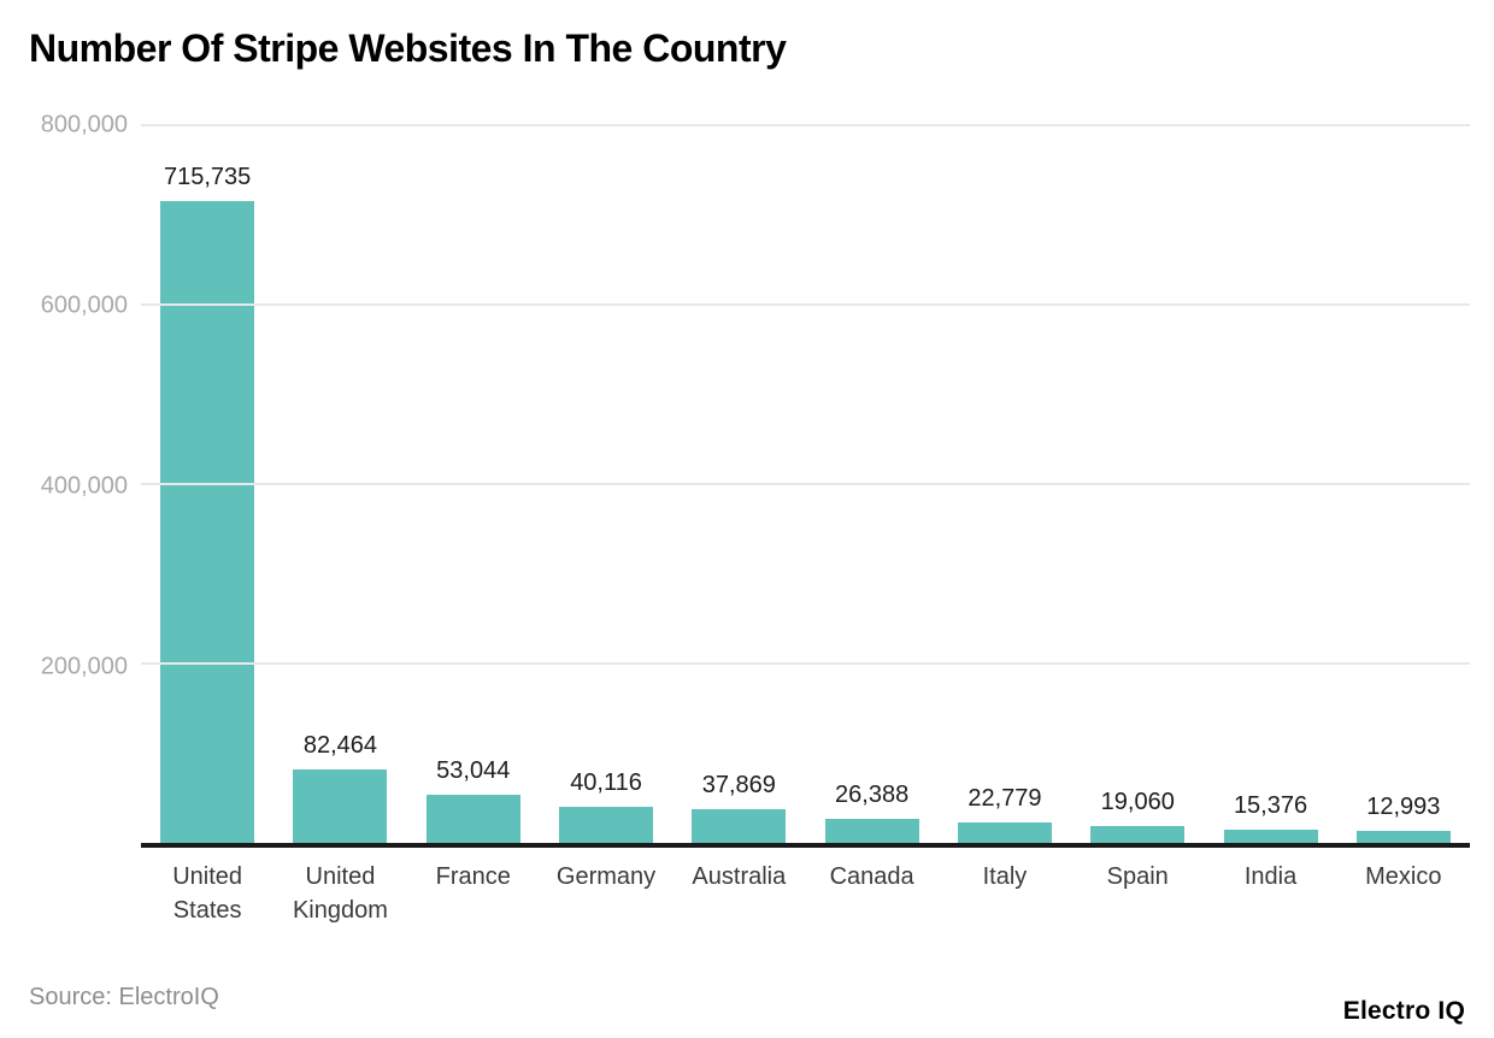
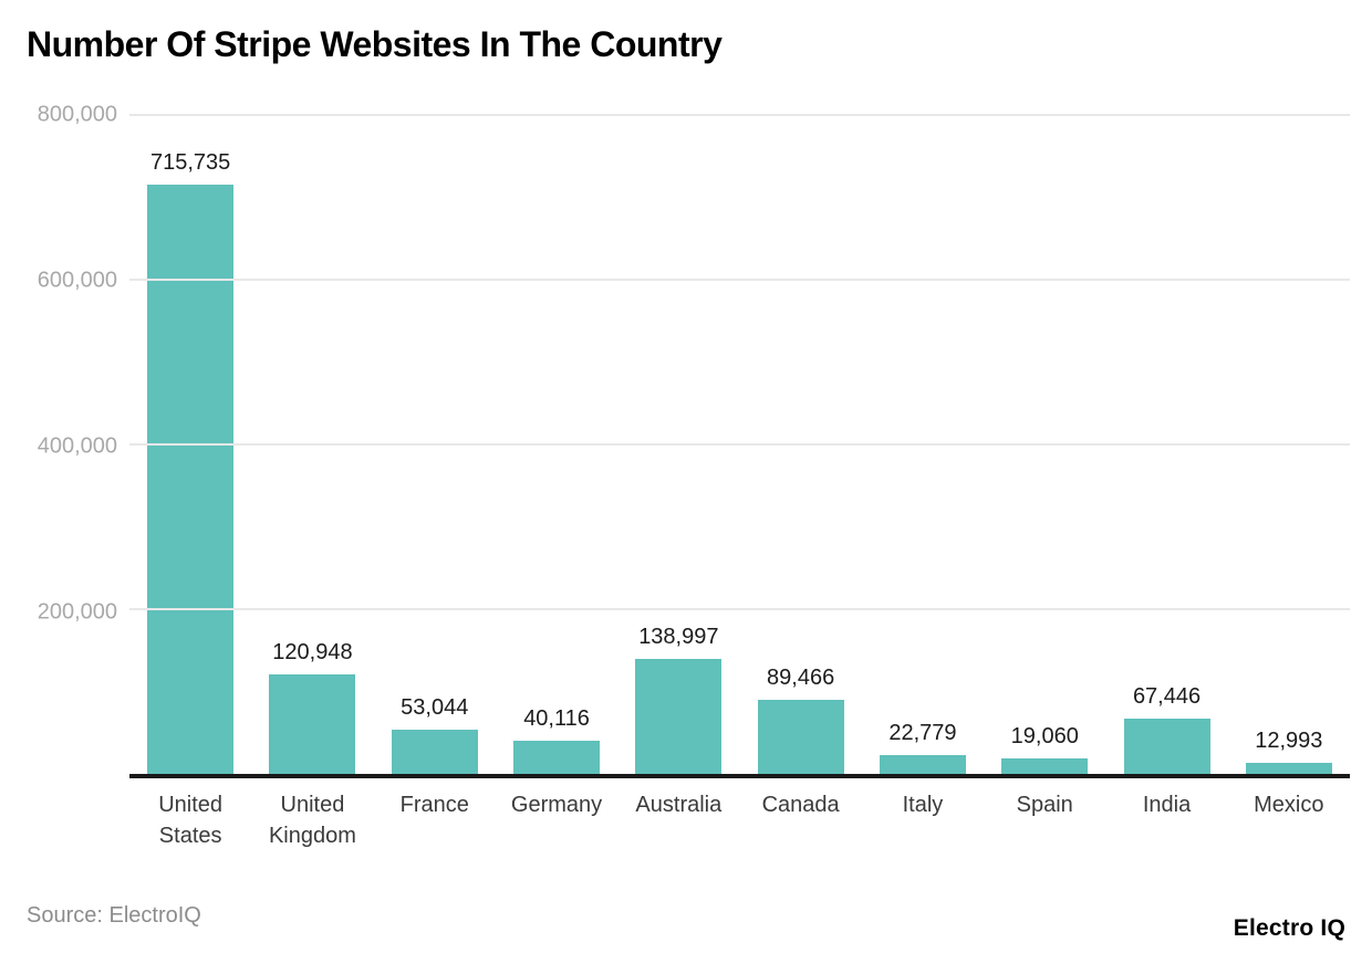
United Kingdom: 82,464 -> 120,948
Australia: 37,869 -> 138,997
Canada: 26,388 -> 89,466
India: 15,376 -> 67,446
